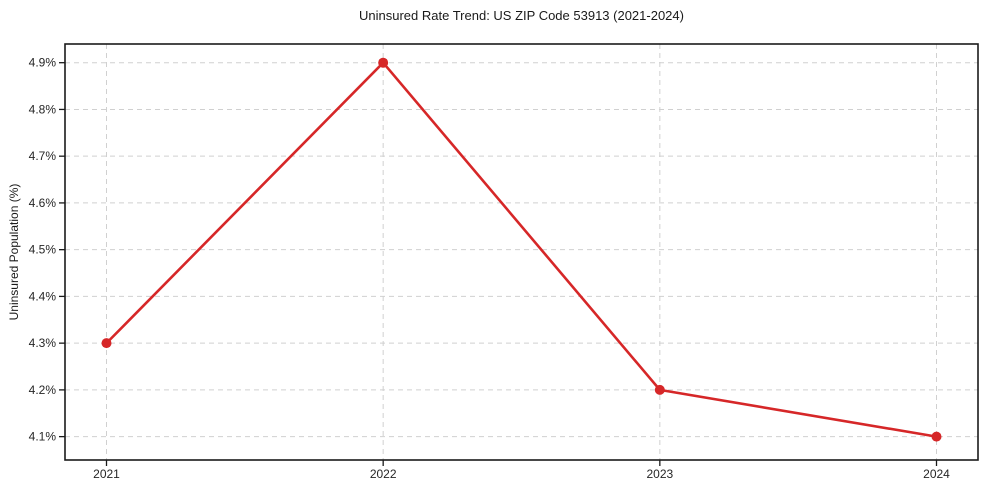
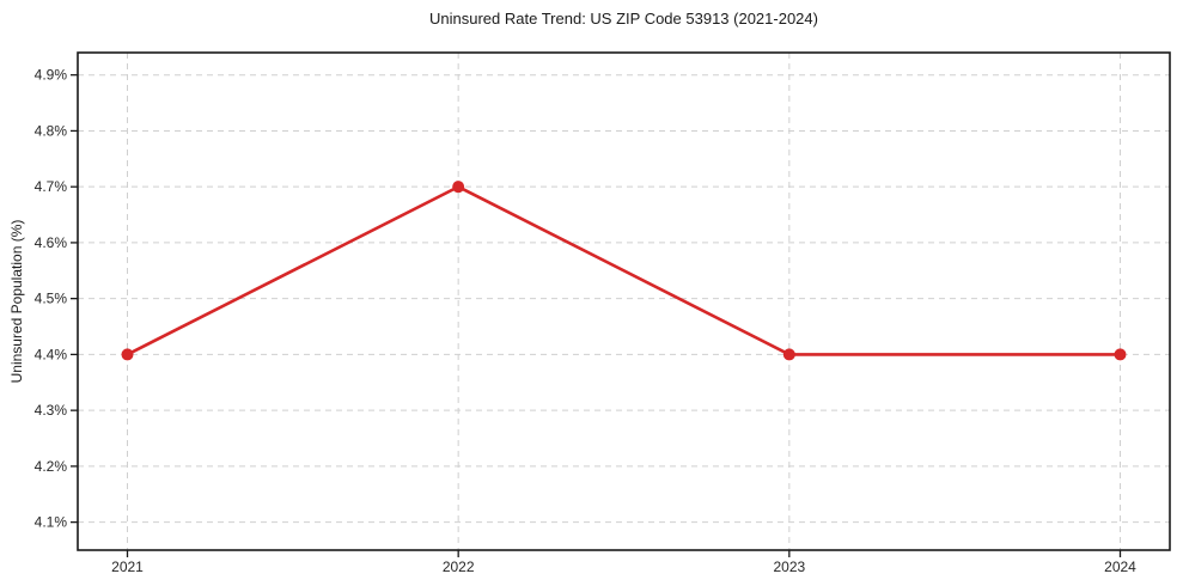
2021: 4.3% -> 4.4%
2022: 4.9% -> 4.7%
2023: 4.2% -> 4.4%
2024: 4.1% -> 4.4%
